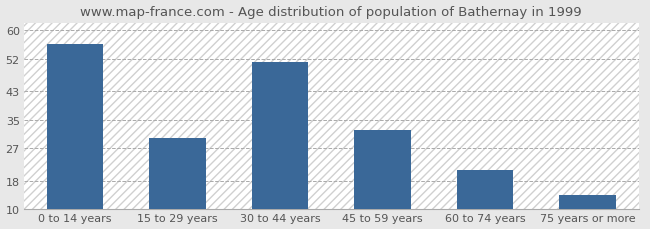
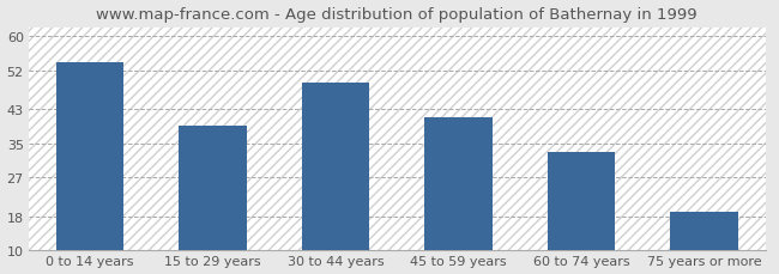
0 to 14 years: 56 -> 54
15 to 29 years: 30 -> 39
30 to 44 years: 51 -> 49
45 to 59 years: 32 -> 41
60 to 74 years: 21 -> 33
75 years or more: 14 -> 19
